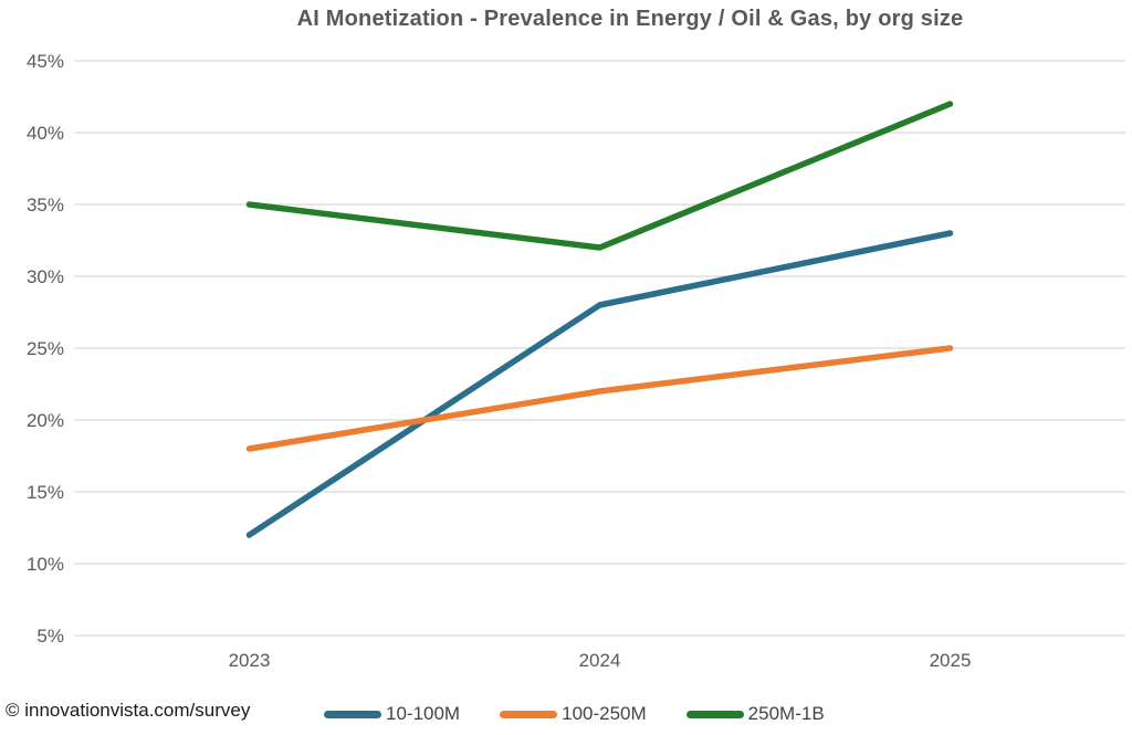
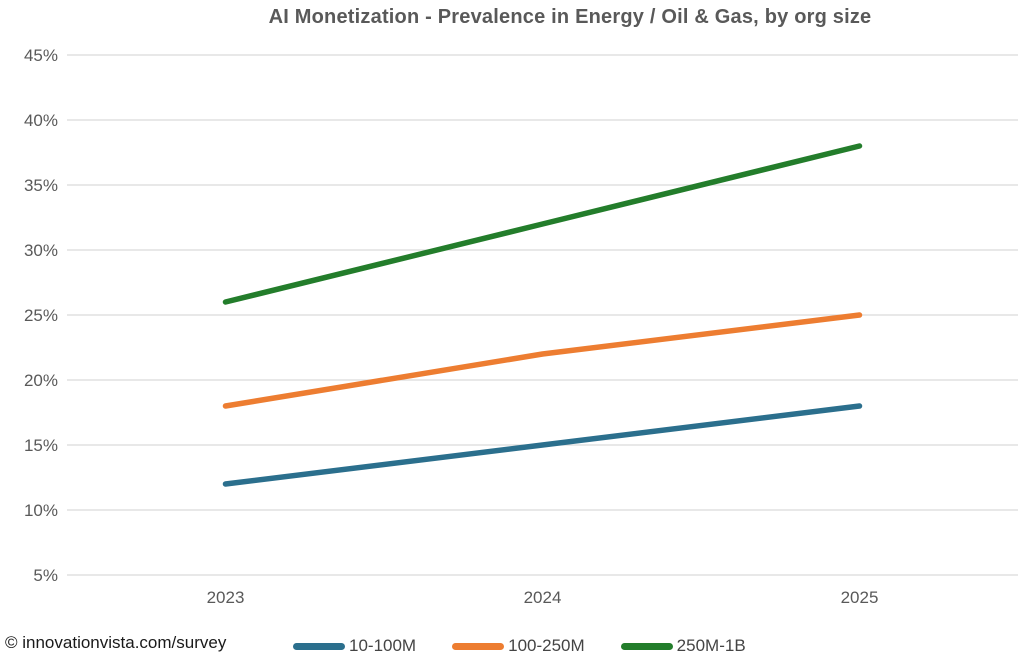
250M-1B/2023: 35% -> 26%
10-100M/2024: 28% -> 15%
10-100M/2025: 33% -> 18%
250M-1B/2025: 42% -> 38%
